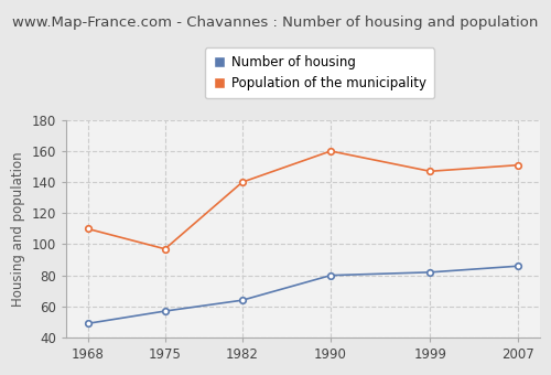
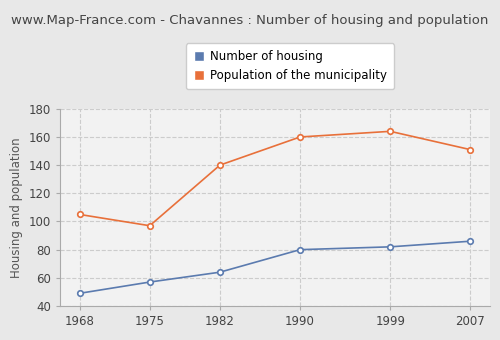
Population of the municipality/1968: 110 -> 105
Population of the municipality/1999: 147 -> 164
